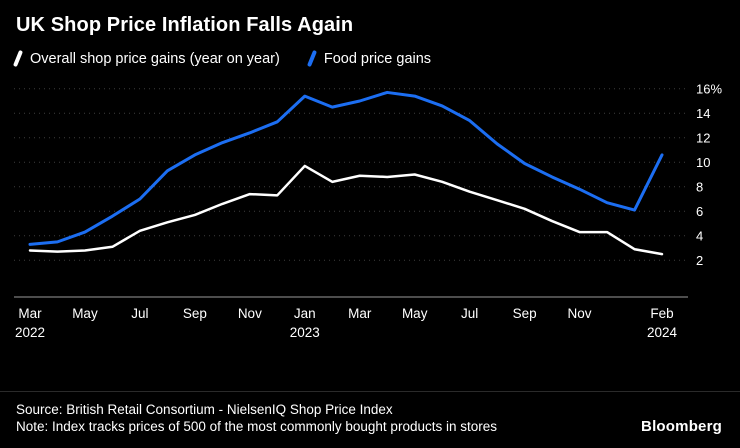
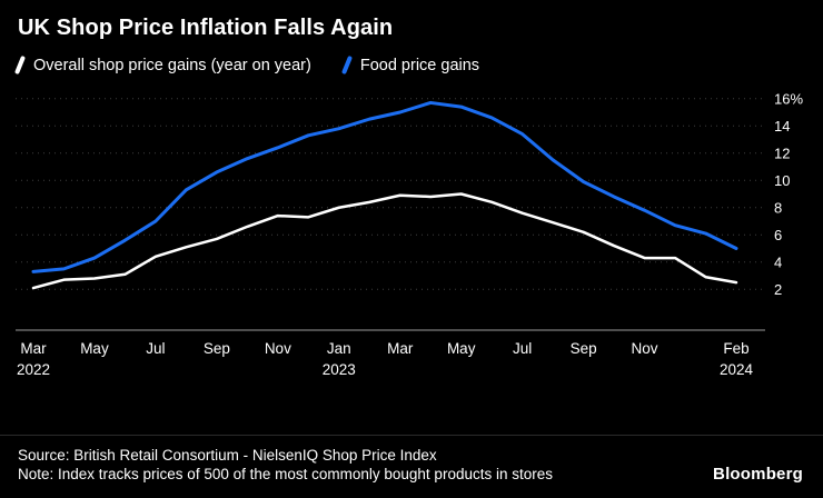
Overall shop price gains (year on year)/Mar 2022: 2.8% -> 2.1%
Overall shop price gains (year on year)/Jan 2023: 9.7% -> 8.0%
Food price gains/Jan 2023: 15.4% -> 13.8%
Food price gains/Feb 2024: 10.6% -> 5.0%
